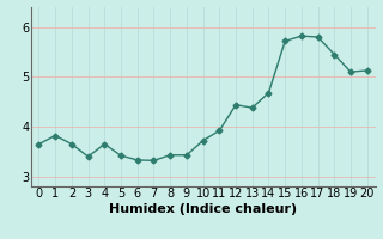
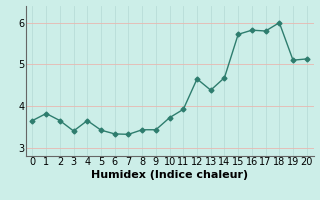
12: 4.44 -> 4.65
18: 5.45 -> 6.00
